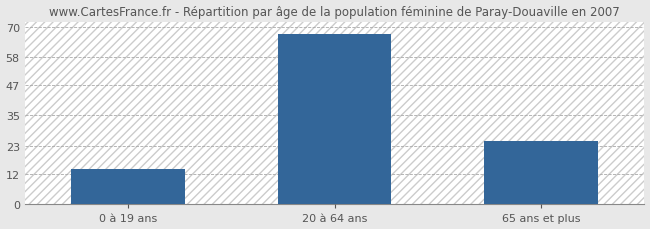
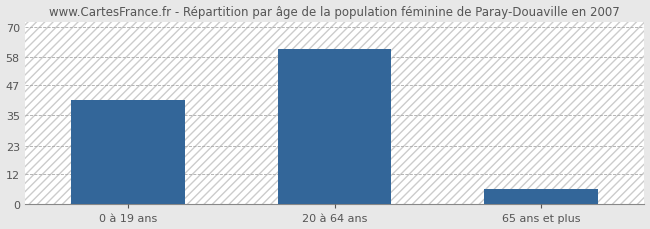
0 à 19 ans: 14 -> 41
20 à 64 ans: 67 -> 61
65 ans et plus: 25 -> 6
